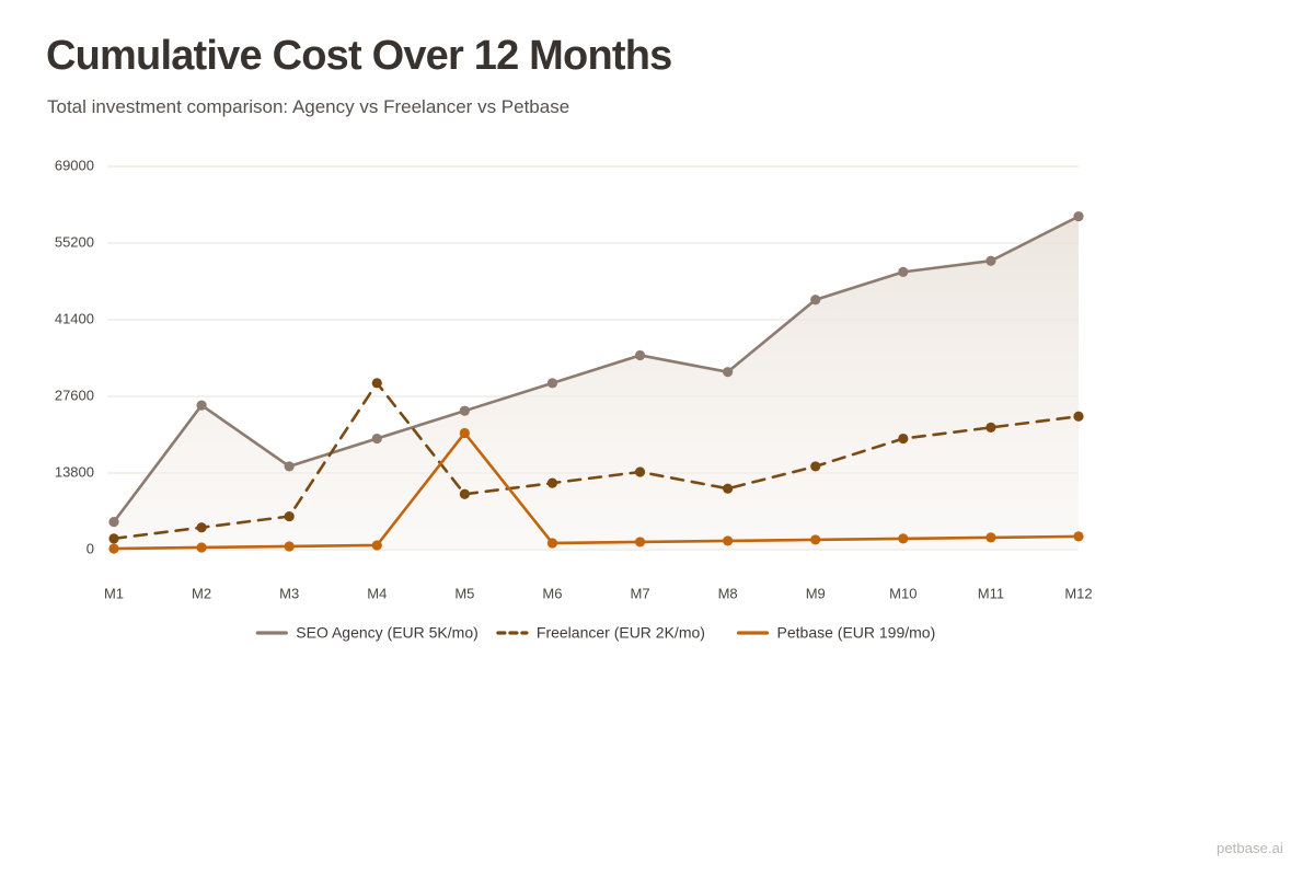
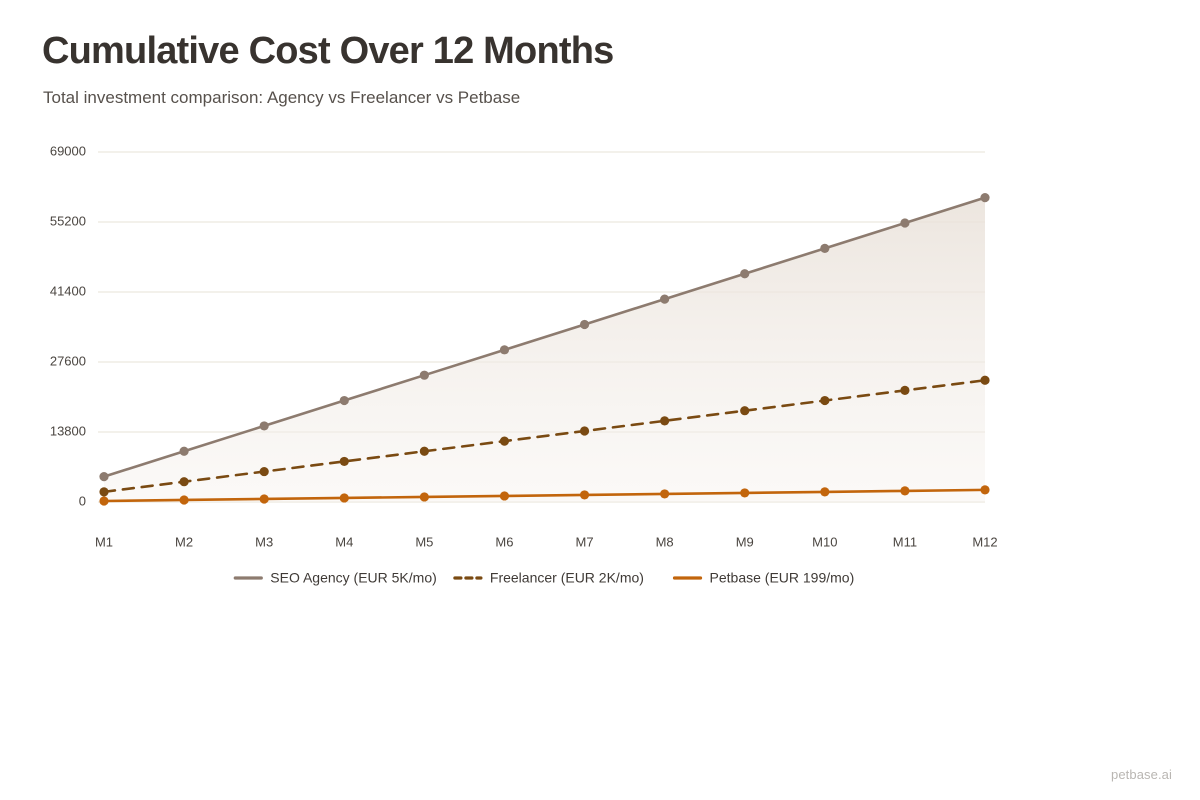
SEO Agency (EUR 5K/mo)/M2: 26000 -> 10000
Freelancer (EUR 2K/mo)/M4: 30000 -> 8000
Petbase (EUR 199/mo)/M5: 21000 -> 1000
SEO Agency (EUR 5K/mo)/M8: 32000 -> 40000
Freelancer (EUR 2K/mo)/M8: 11000 -> 16000
Freelancer (EUR 2K/mo)/M9: 15000 -> 18000
SEO Agency (EUR 5K/mo)/M11: 52000 -> 55000
